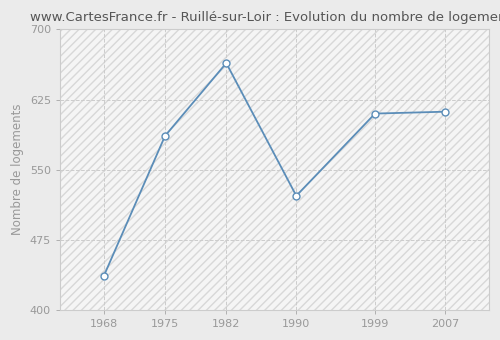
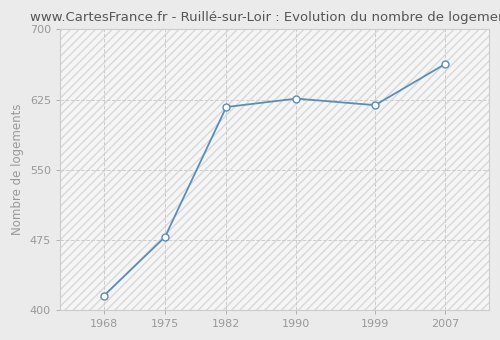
1968: 436 -> 415
1975: 586 -> 478
1982: 664 -> 617
1990: 522 -> 626
1999: 610 -> 619
2007: 612 -> 663
